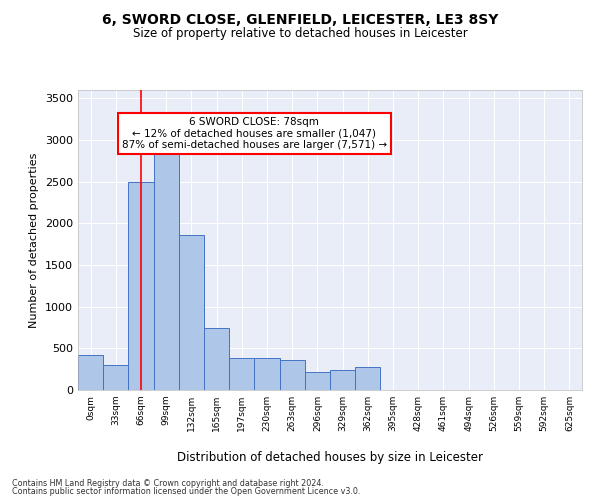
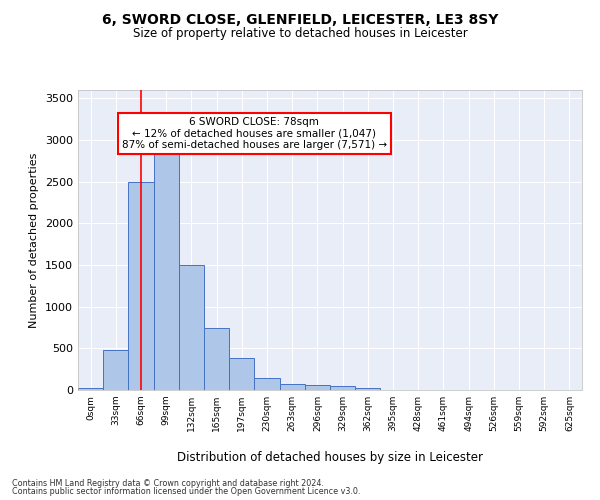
0sqm: 420 -> 20
33sqm: 300 -> 480
132sqm: 1860 -> 1500
230sqm: 380 -> 150
263sqm: 360 -> 80
296sqm: 220 -> 60
329sqm: 240 -> 40
362sqm: 280 -> 20
